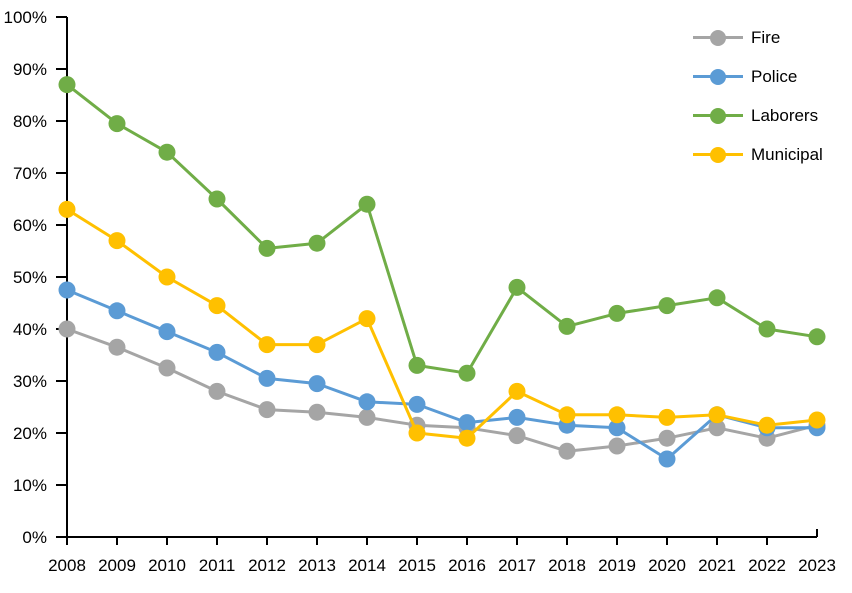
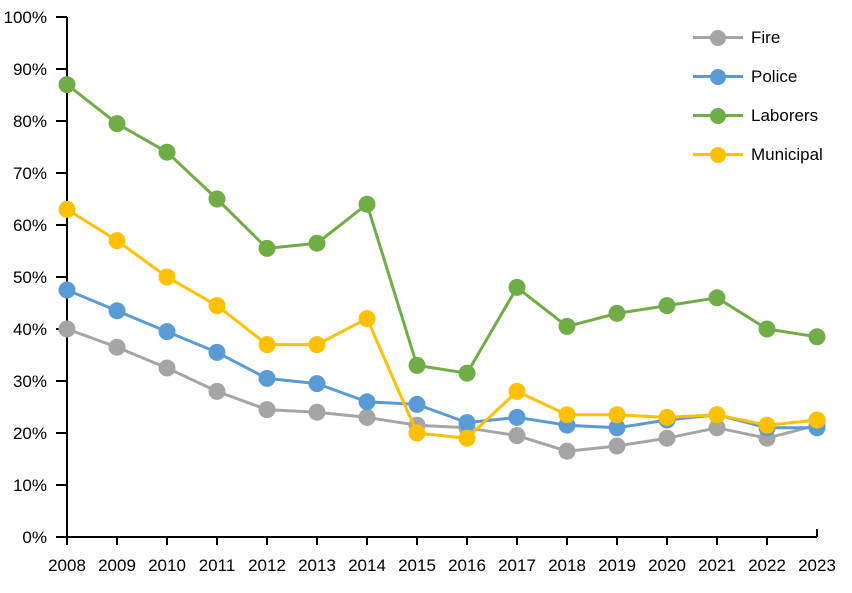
Police/2020: 15% -> 22%
